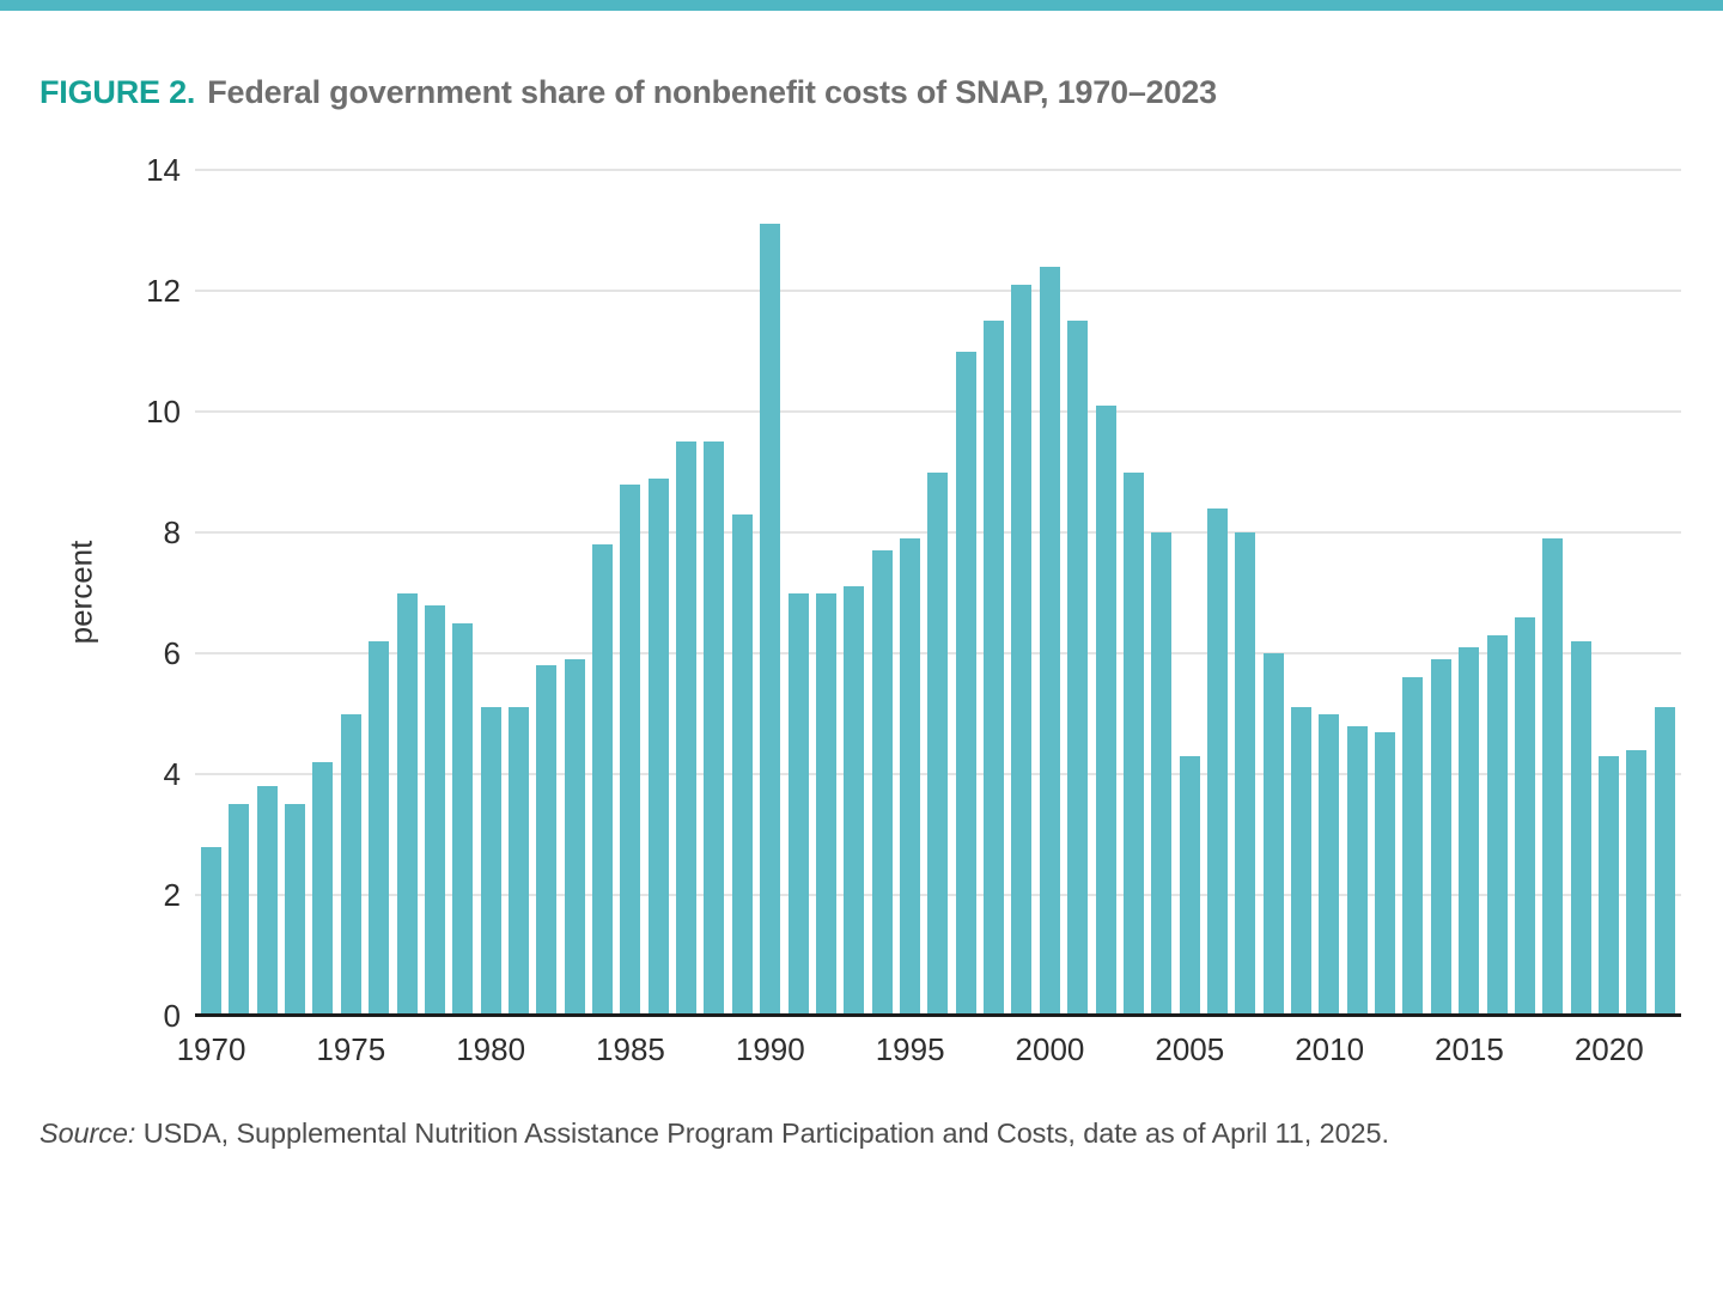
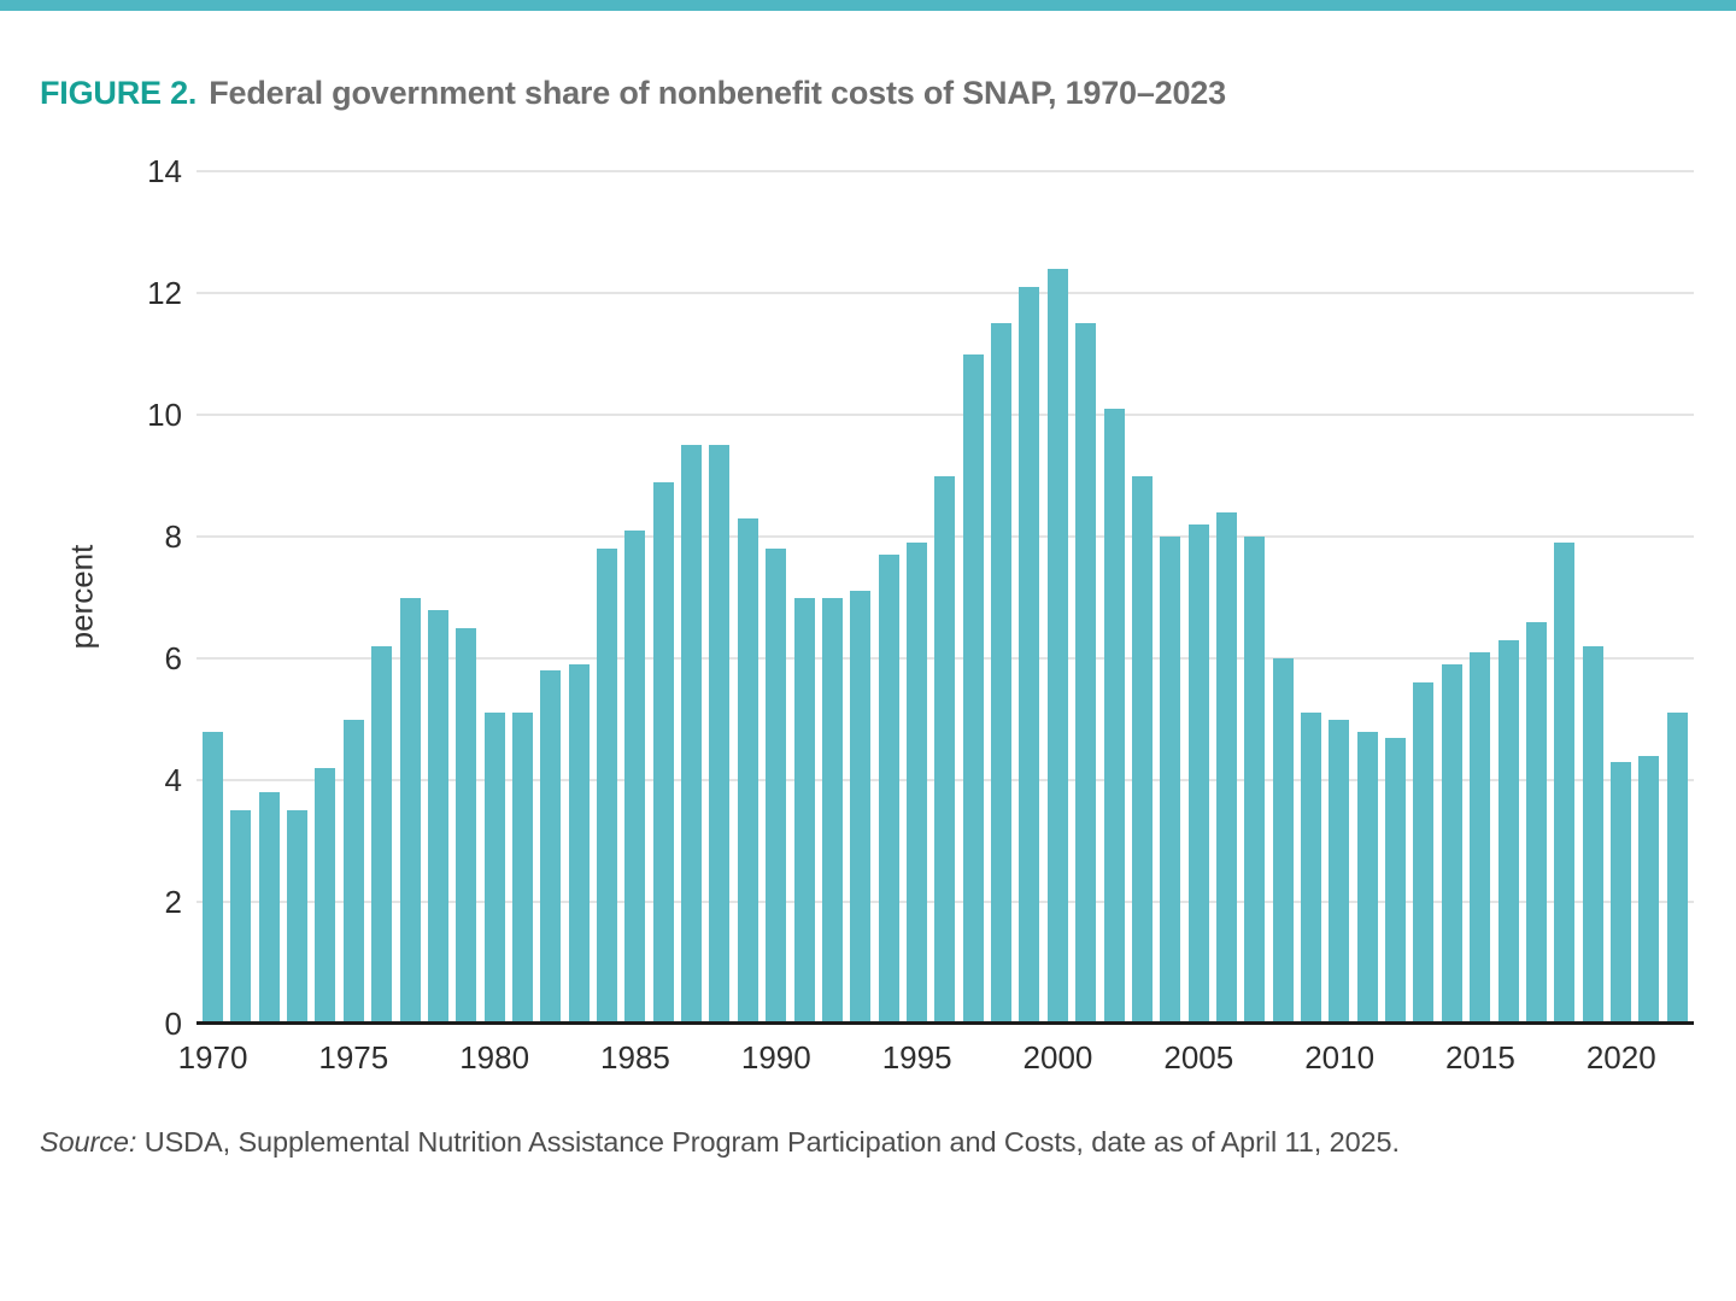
1970: 2.8 -> 4.8
1985: 8.8 -> 8.1
1990: 13.1 -> 7.8
2005: 4.3 -> 8.2
